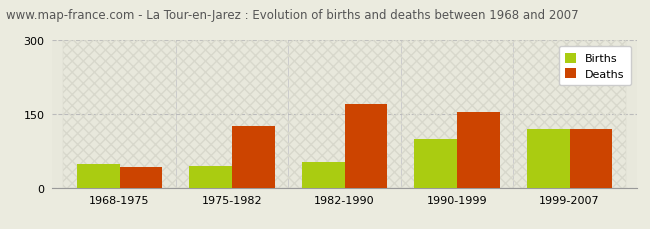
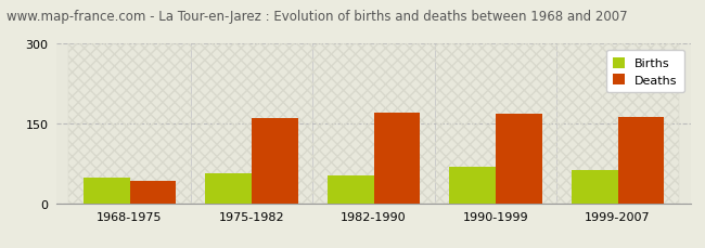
Births/1975-1982: 45 -> 57
Deaths/1975-1982: 125 -> 160
Births/1990-1999: 100 -> 68
Deaths/1990-1999: 155 -> 168
Births/1999-2007: 120 -> 62
Deaths/1999-2007: 120 -> 162
